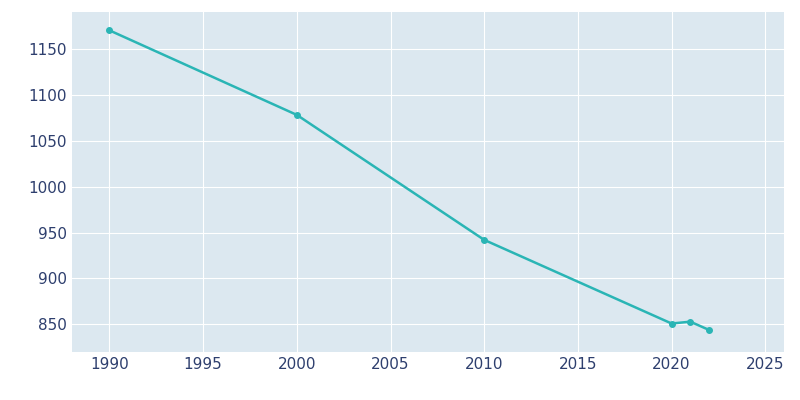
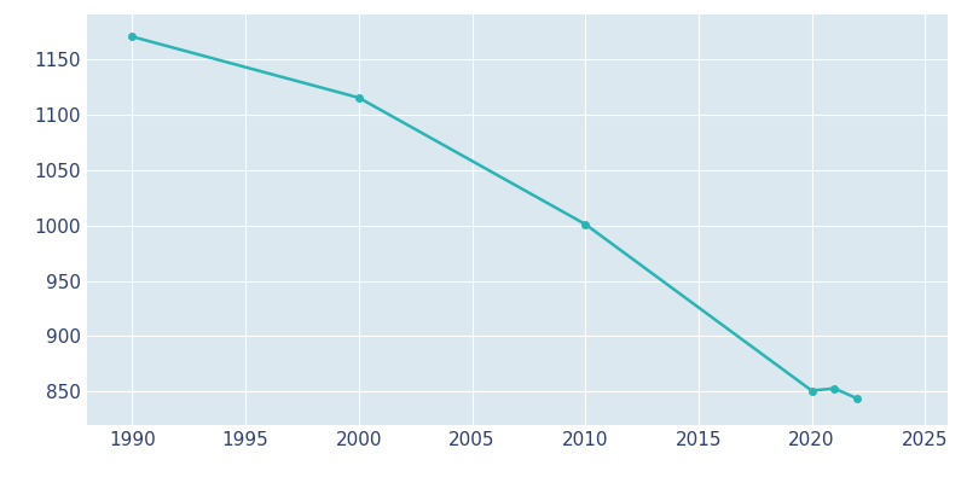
2000: 1078 -> 1115
2010: 942 -> 1001
